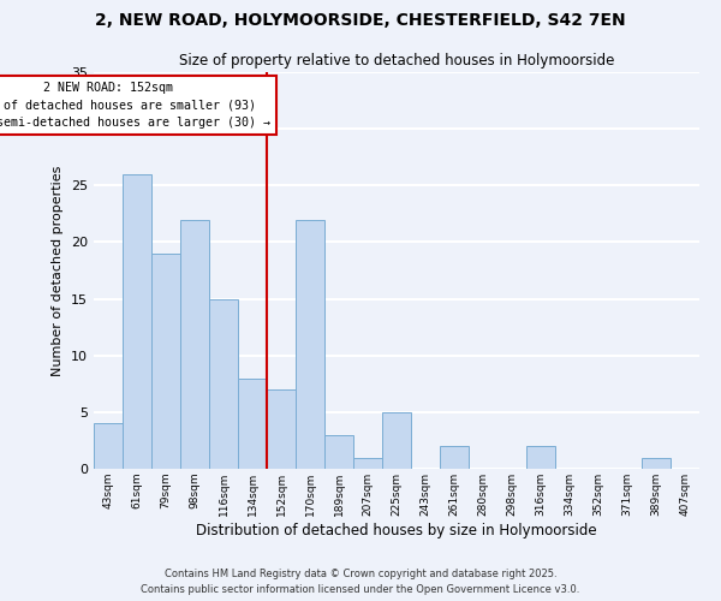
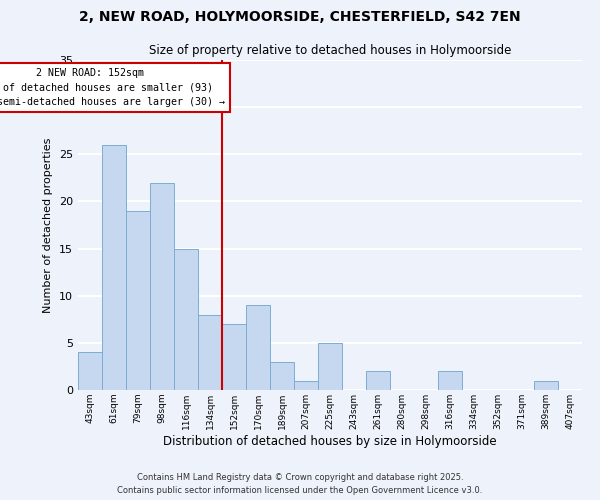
170sqm: 22 -> 9
